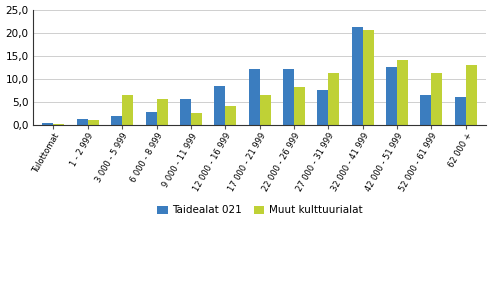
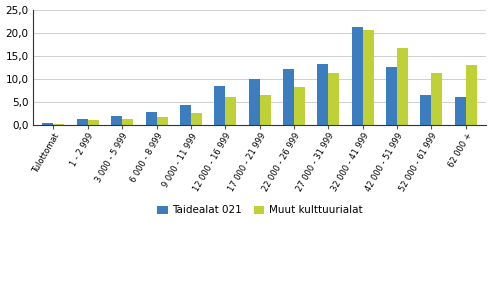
Muut kulttuurialat/3 000 - 5 999: 6,5 -> 1,3
Muut kulttuurialat/6 000 - 8 999: 5,5 -> 1,7
Taidealat 021/9 000 - 11 999: 5,5 -> 4,2
Muut kulttuurialat/12 000 - 16 999: 4,0 -> 5,9
Taidealat 021/17 000 - 21 999: 12,0 -> 9,9
Taidealat 021/27 000 - 31 999: 7,5 -> 13,1
Muut kulttuurialat/42 000 - 51 999: 14,0 -> 16,6
